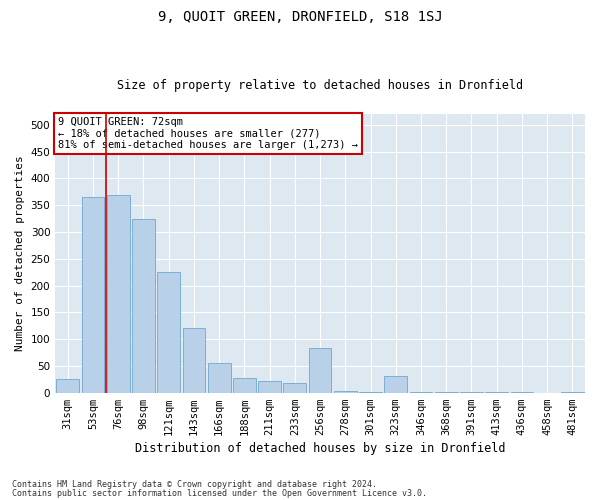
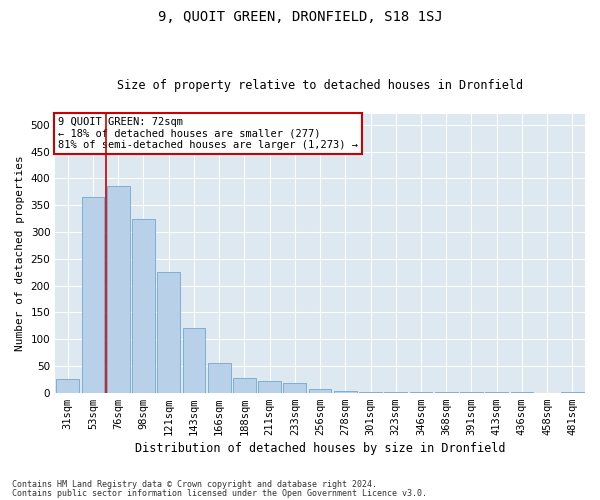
76sqm: 368 -> 385
256sqm: 84 -> 6
323sqm: 32 -> 2
